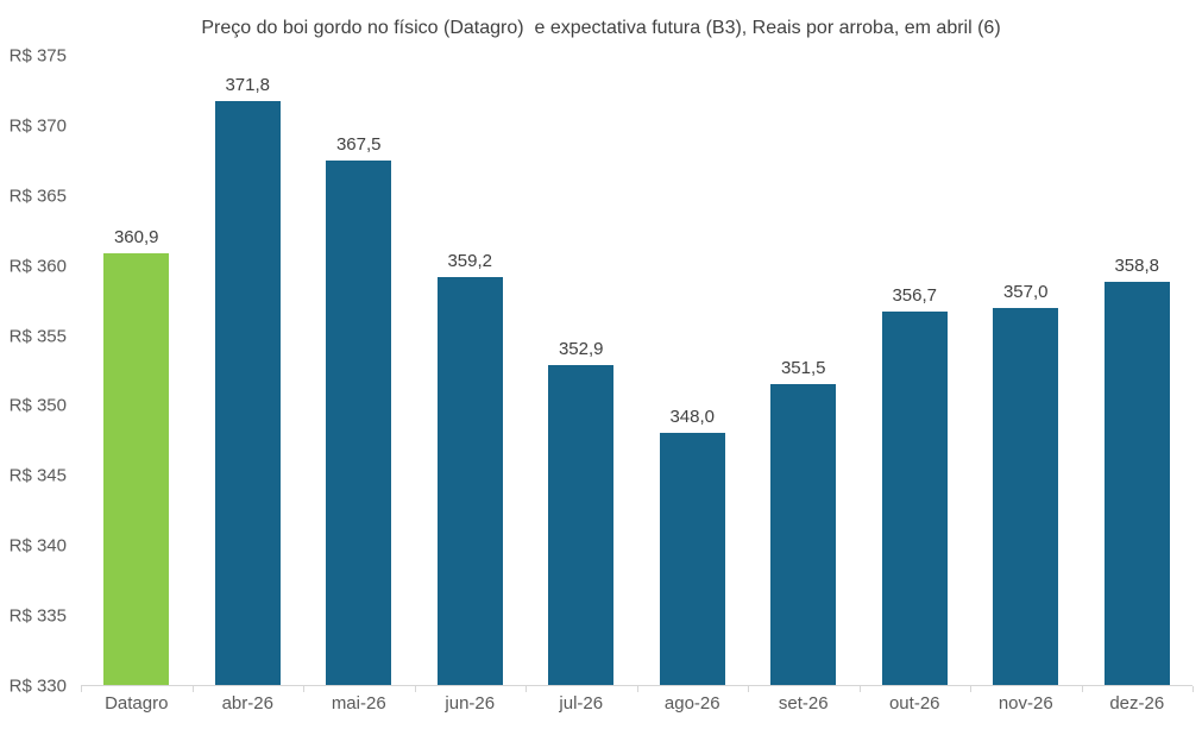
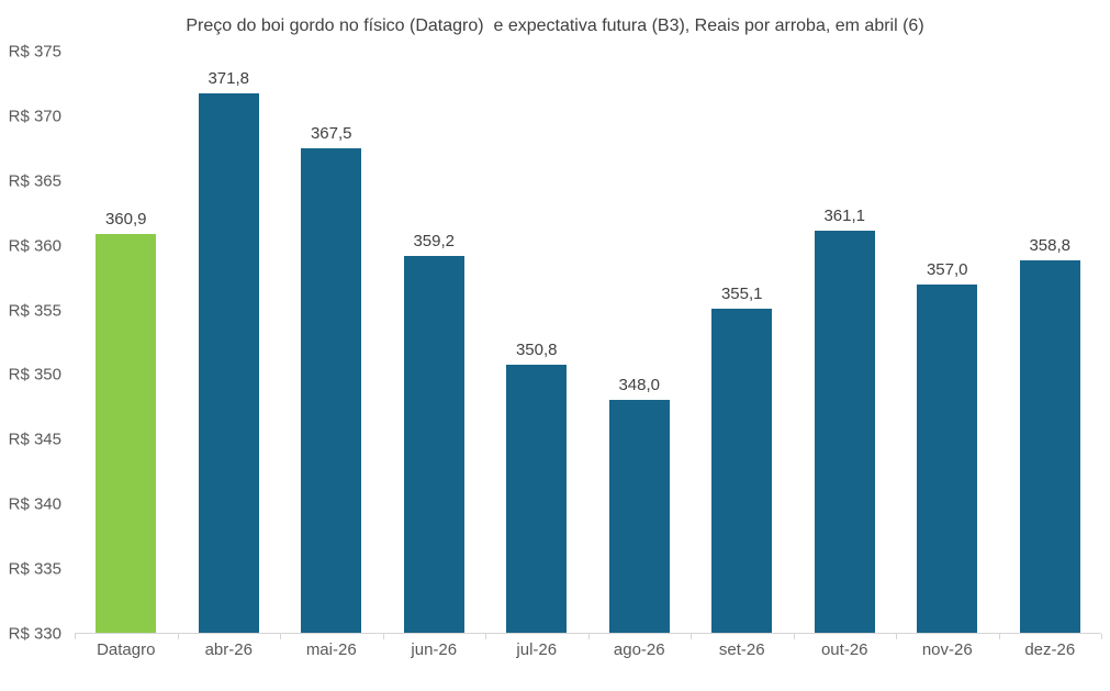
jul-26: 352,9 -> 350,8
set-26: 351,5 -> 355,1
out-26: 356,7 -> 361,1
